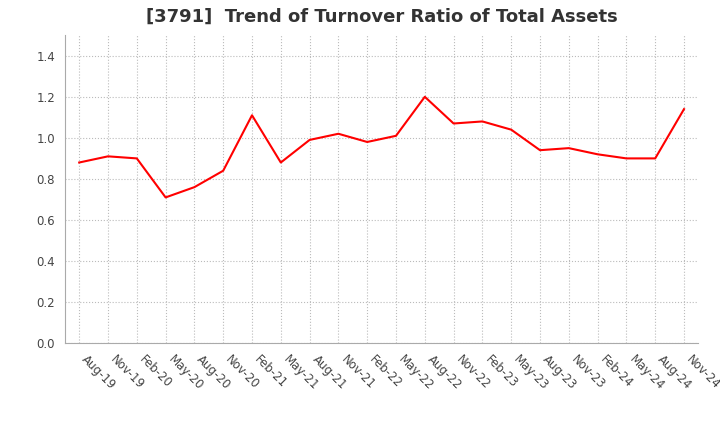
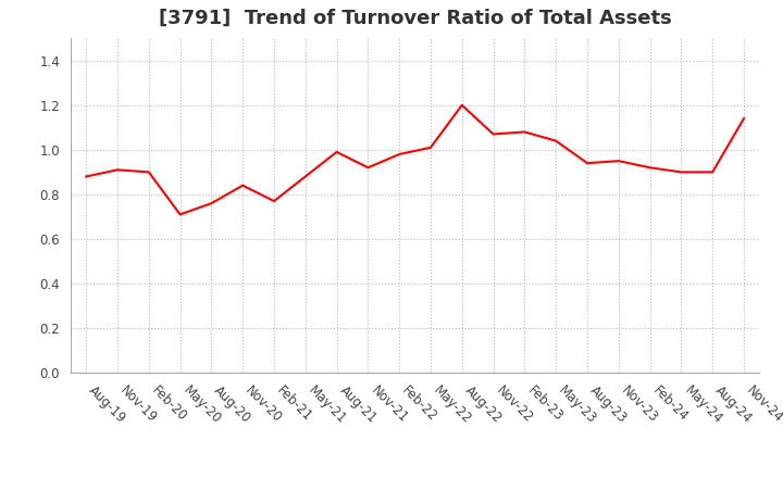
Feb-21: 1.11 -> 0.77
Nov-21: 1.02 -> 0.92
